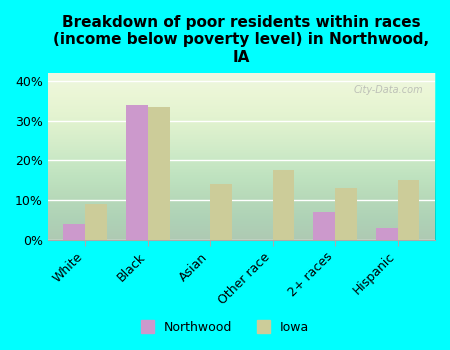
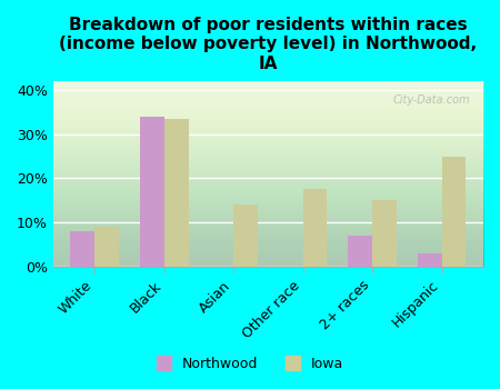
Northwood/White: 4% -> 8%
Iowa/2+ races: 13.0% -> 15.0%
Iowa/Hispanic: 15.0% -> 25.0%
